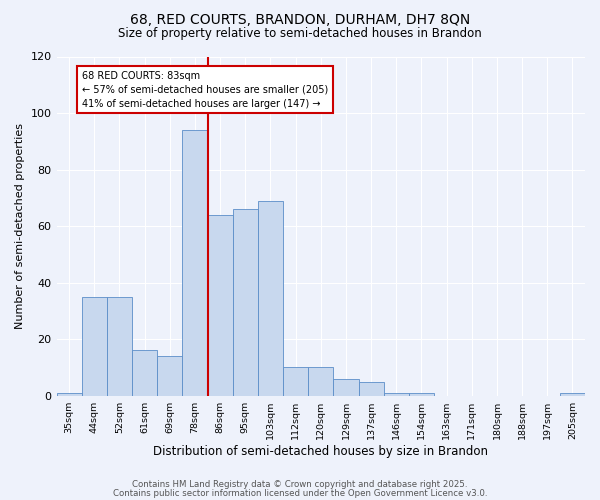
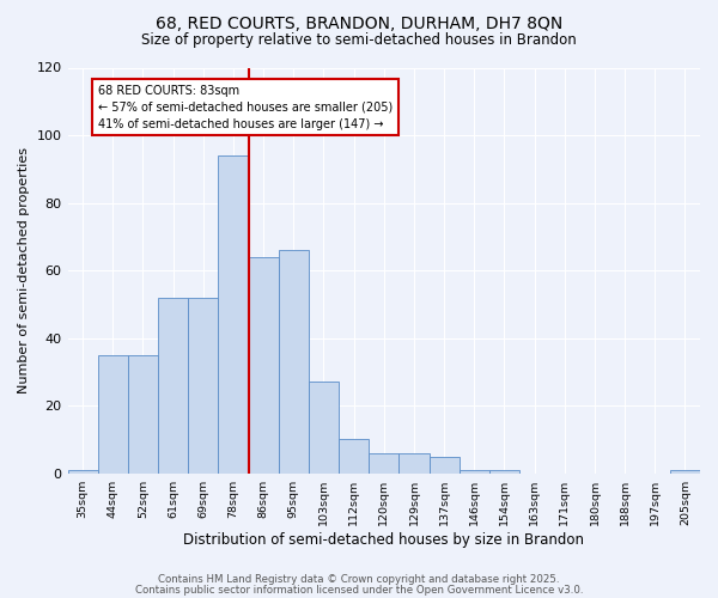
61sqm: 16 -> 52
69sqm: 14 -> 52
103sqm: 69 -> 27
120sqm: 10 -> 6
